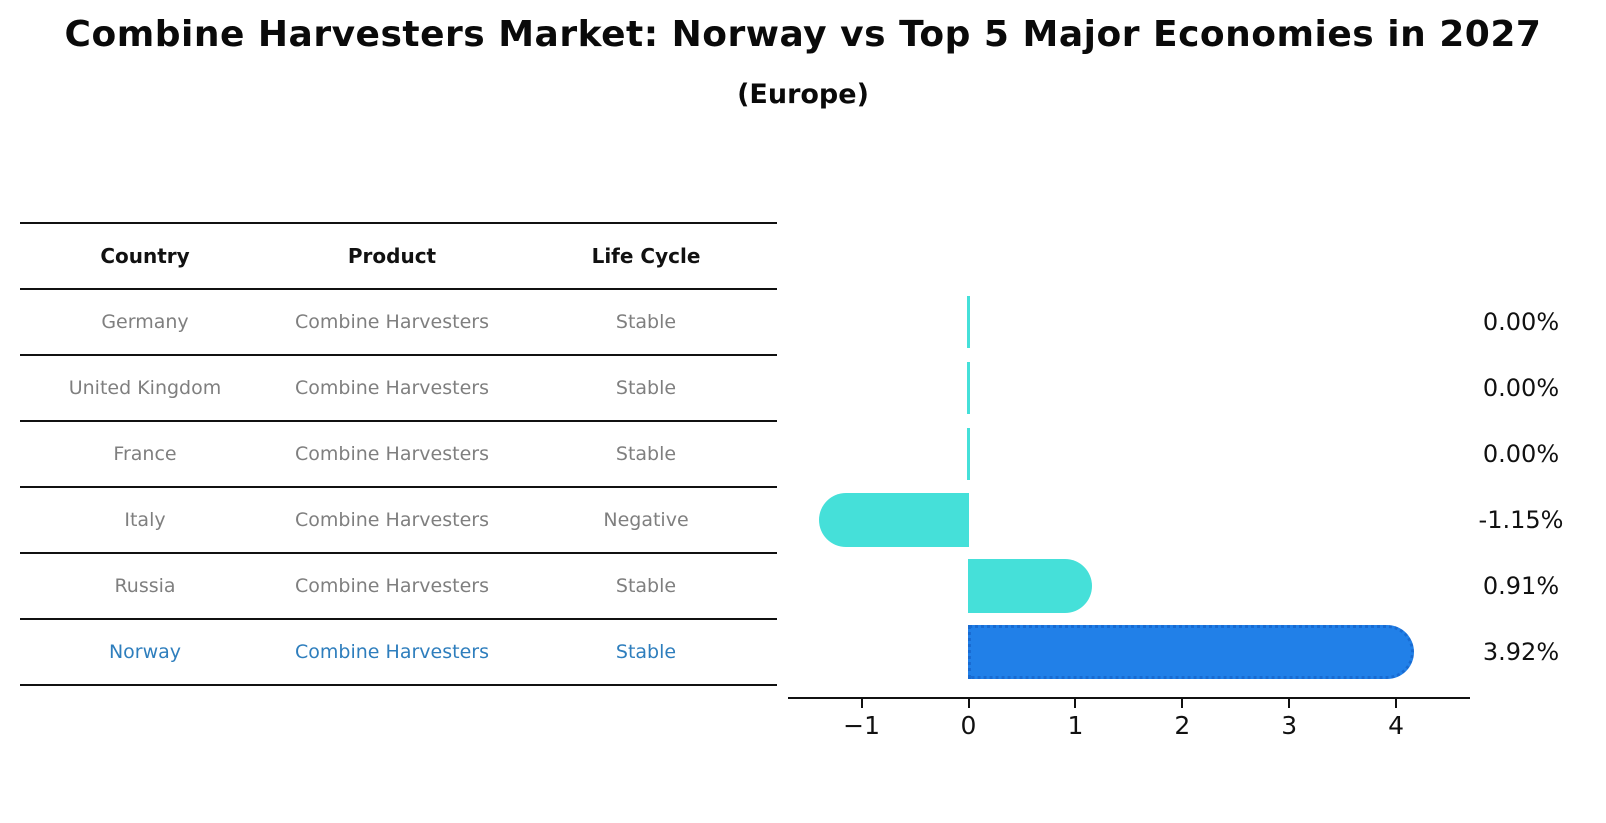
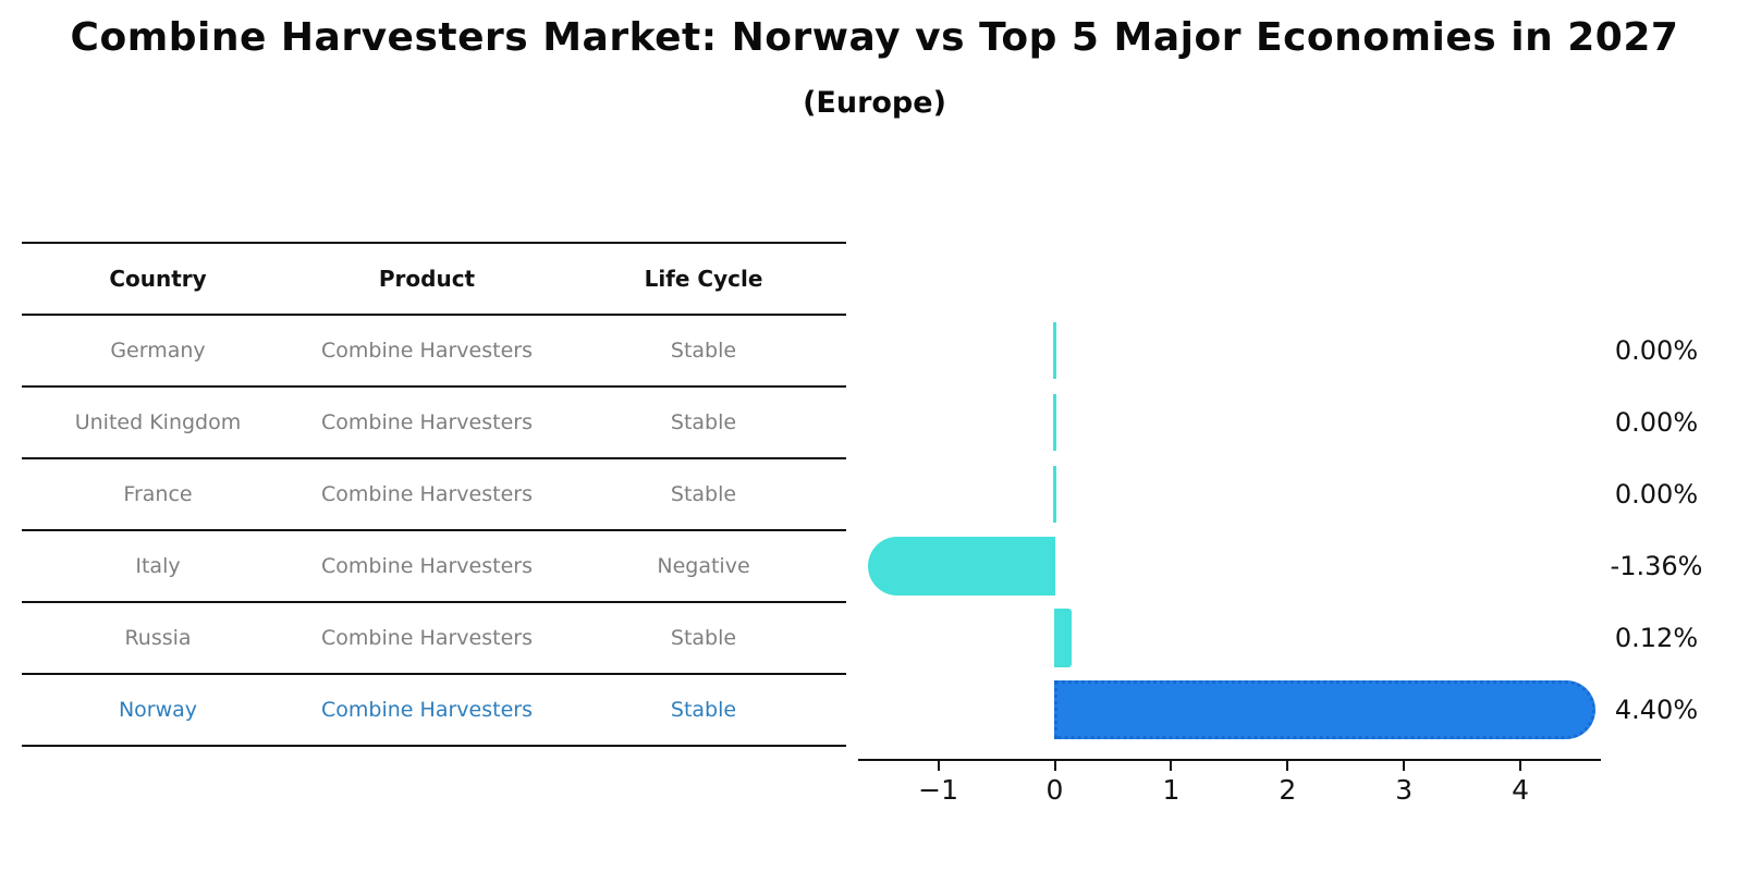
Italy: -1.15% -> -1.36%
Russia: 0.91% -> 0.12%
Norway: 3.92% -> 4.40%
